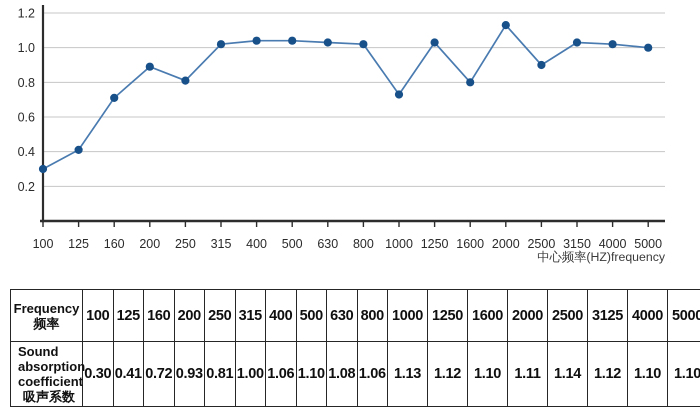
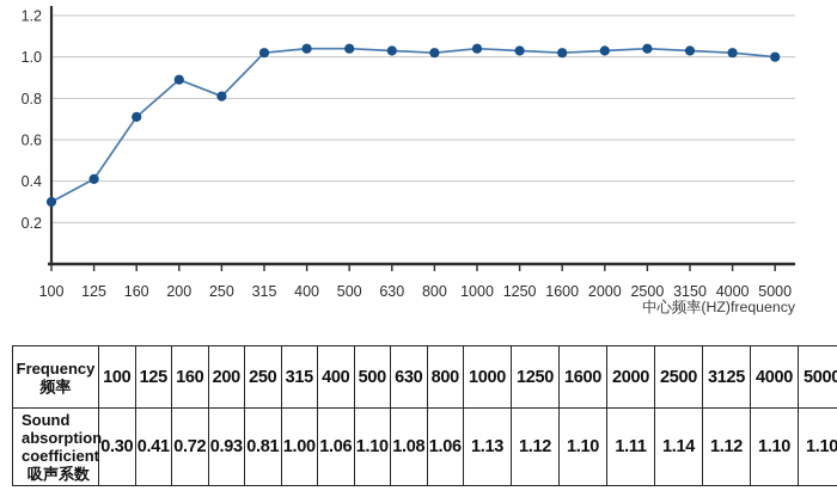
1000: 0.73 -> 1.04
1600: 0.80 -> 1.02
2000: 1.13 -> 1.03
2500: 0.90 -> 1.04
